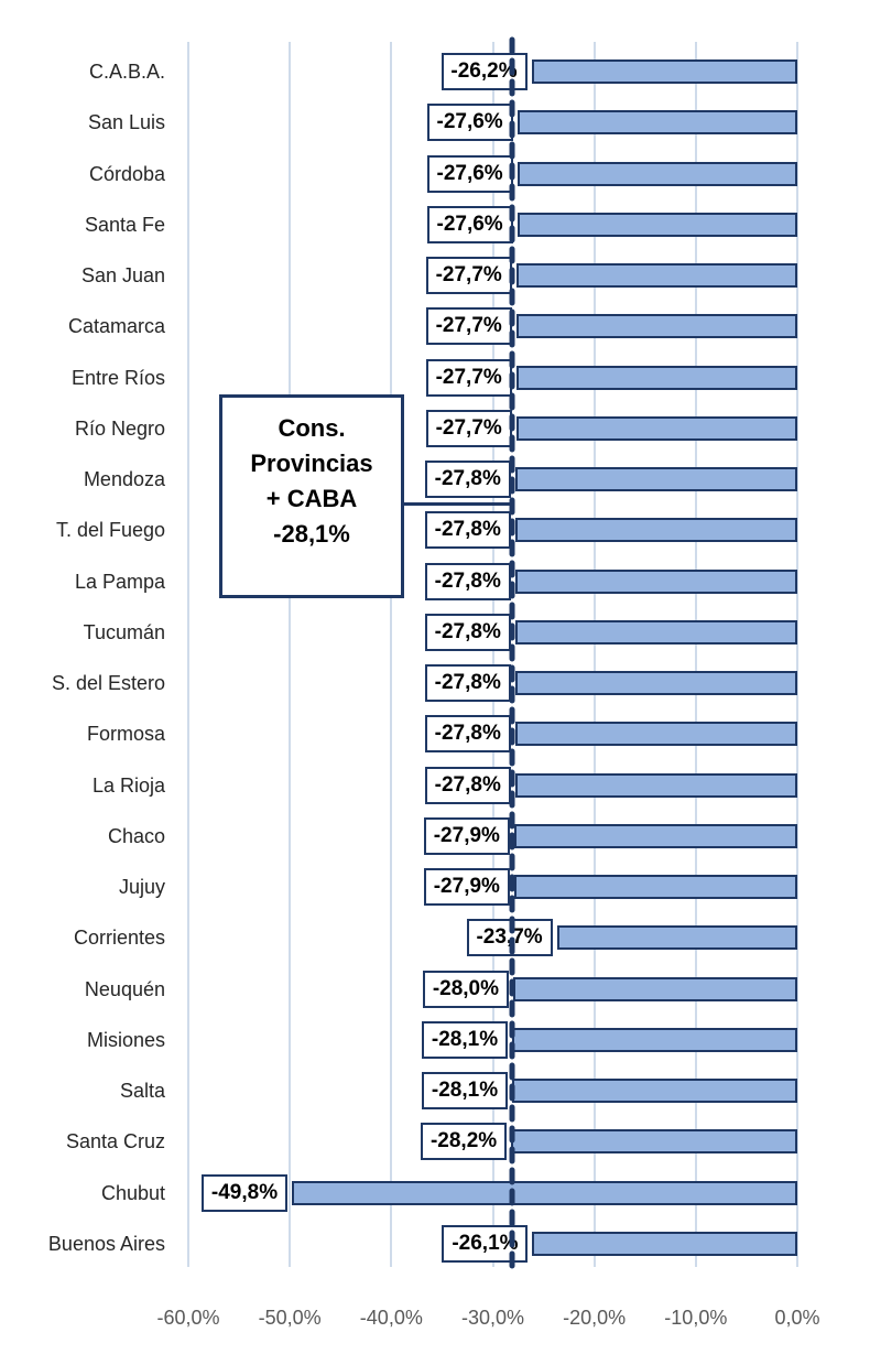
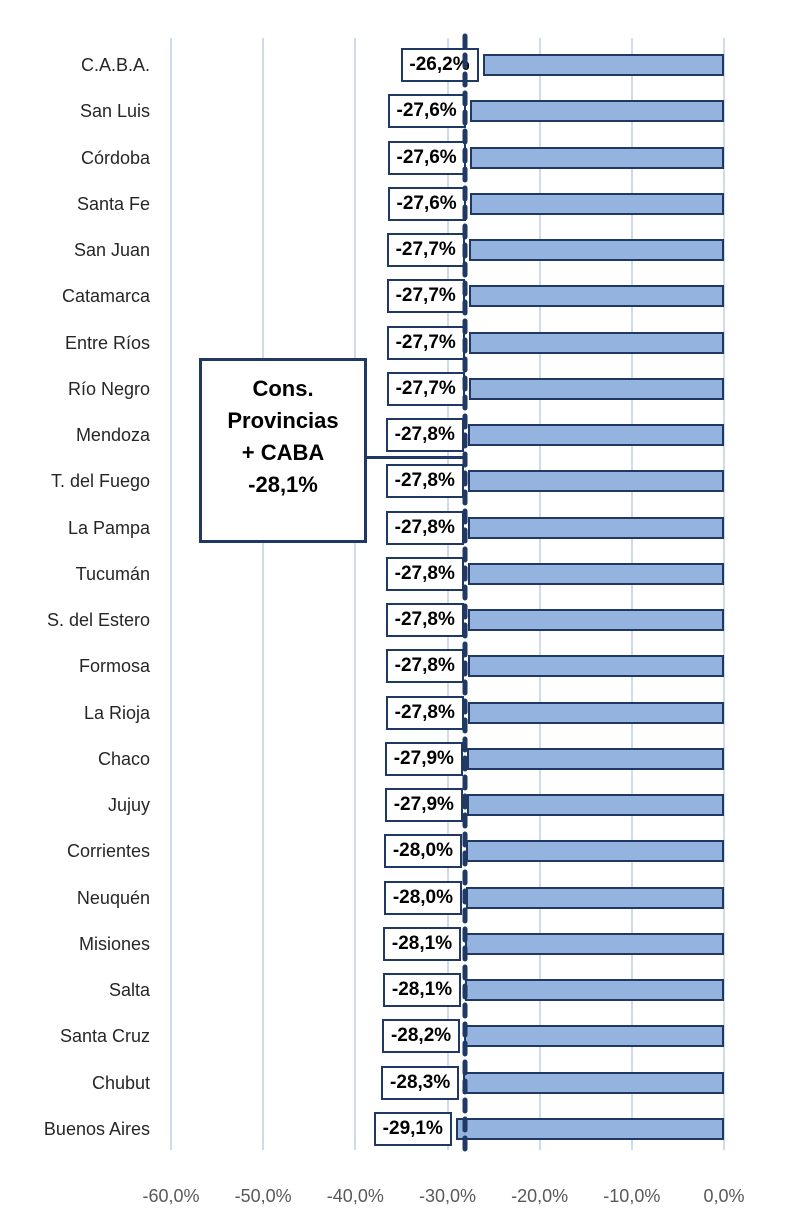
Corrientes: -23,7% -> -28,0%
Chubut: -49,8% -> -28,3%
Buenos Aires: -26,1% -> -29,1%
